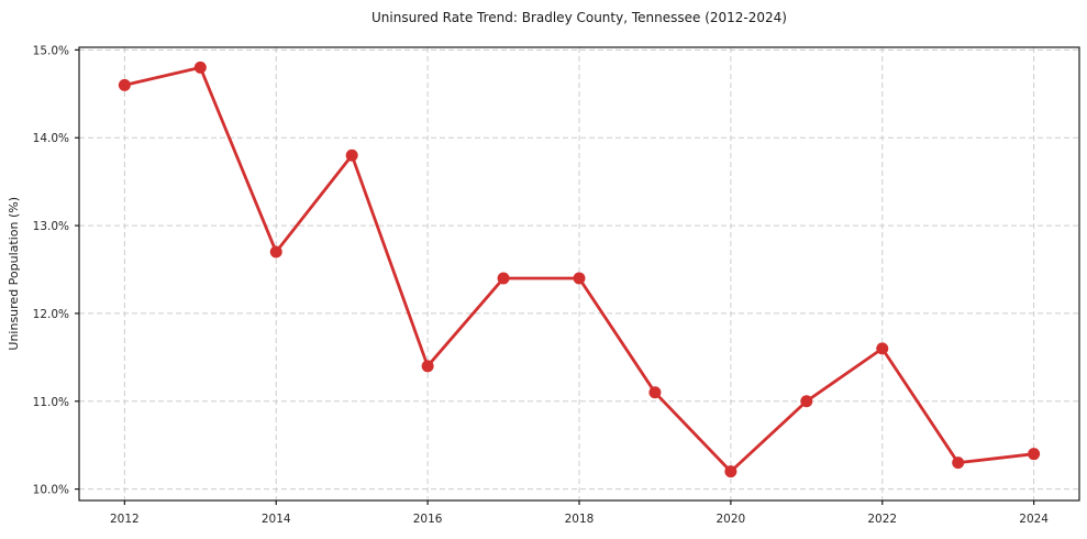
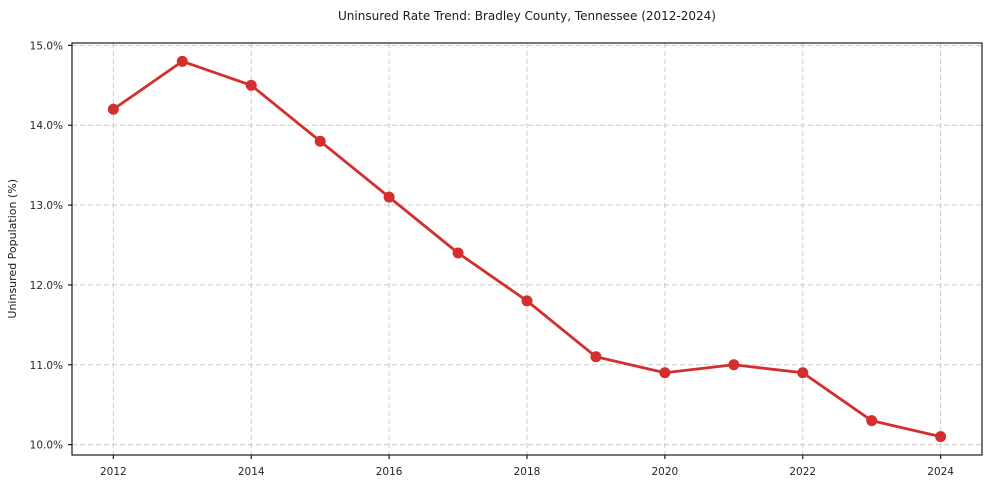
2012: 14.6% -> 14.2%
2014: 12.7% -> 14.5%
2016: 11.4% -> 13.1%
2018: 12.4% -> 11.8%
2020: 10.2% -> 10.9%
2022: 11.6% -> 10.9%
2024: 10.4% -> 10.1%
